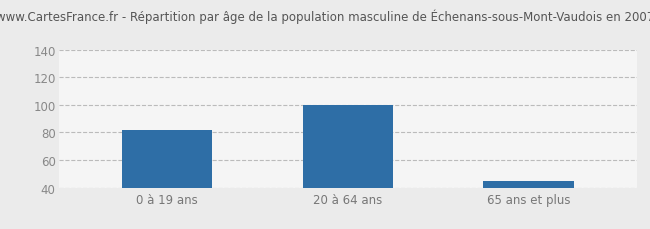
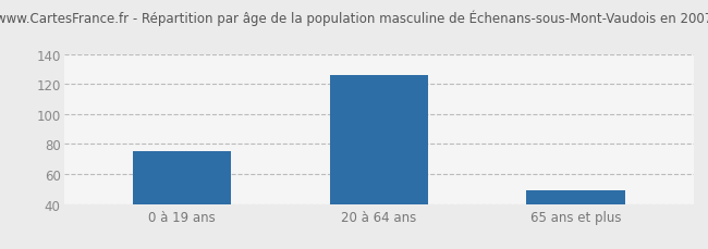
0 à 19 ans: 82 -> 75
20 à 64 ans: 100 -> 126
65 ans et plus: 45 -> 49
